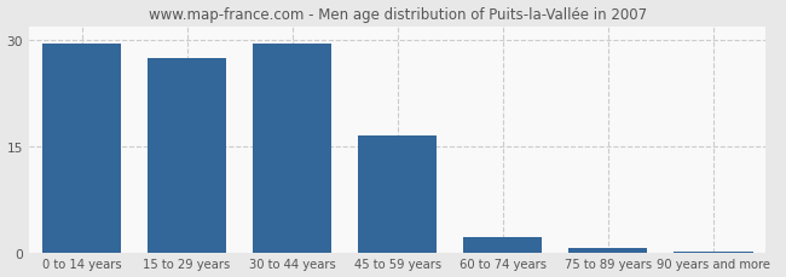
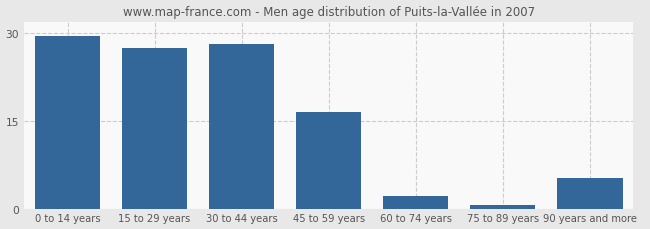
30 to 44 years: 29.5 -> 28.2
90 years and more: 0.1 -> 5.2
